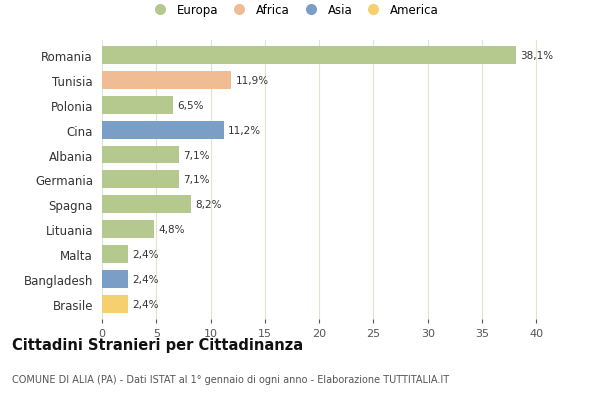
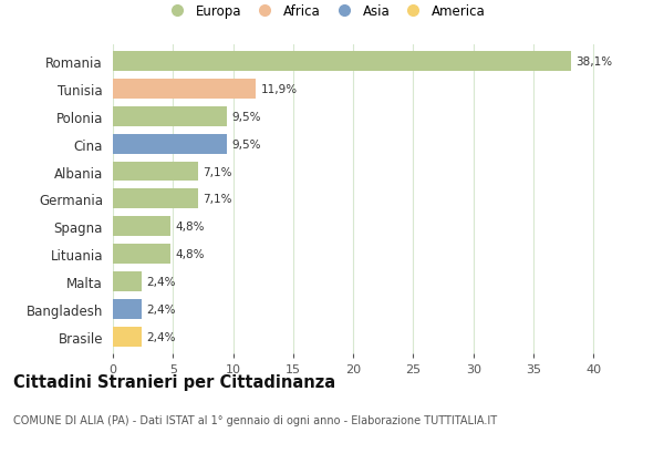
Polonia: 6,5% -> 9,5%
Cina: 11,2% -> 9,5%
Spagna: 8,2% -> 4,8%
